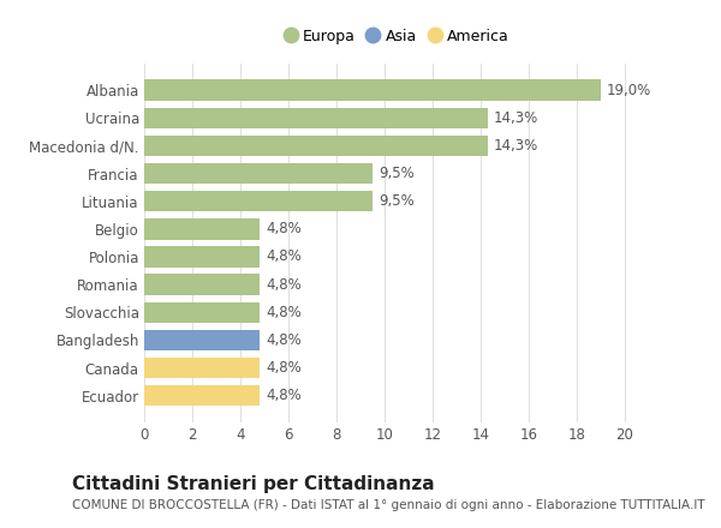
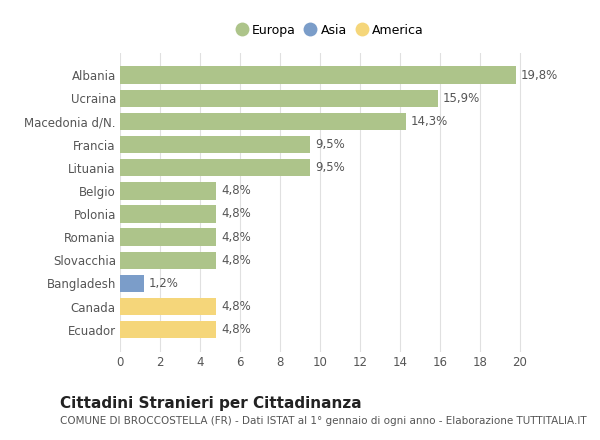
Albania: 19,0% -> 19,8%
Ucraina: 14,3% -> 15,9%
Bangladesh: 4,8% -> 1,2%
